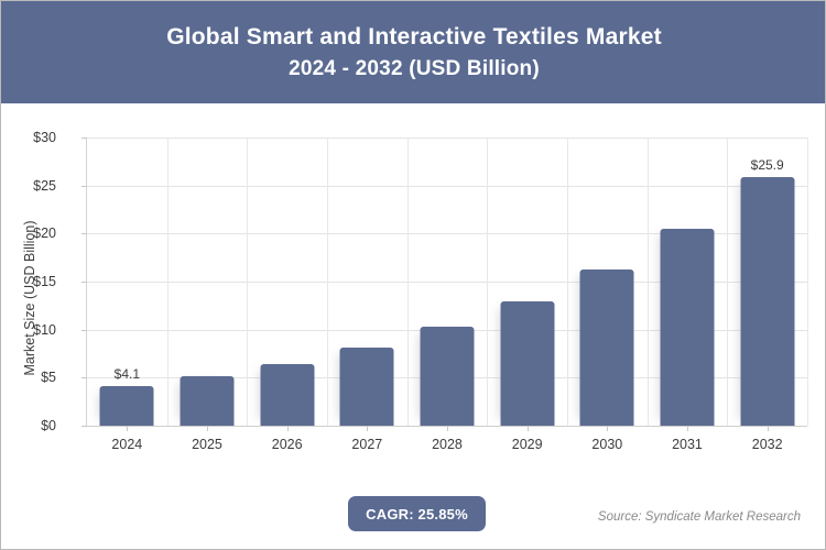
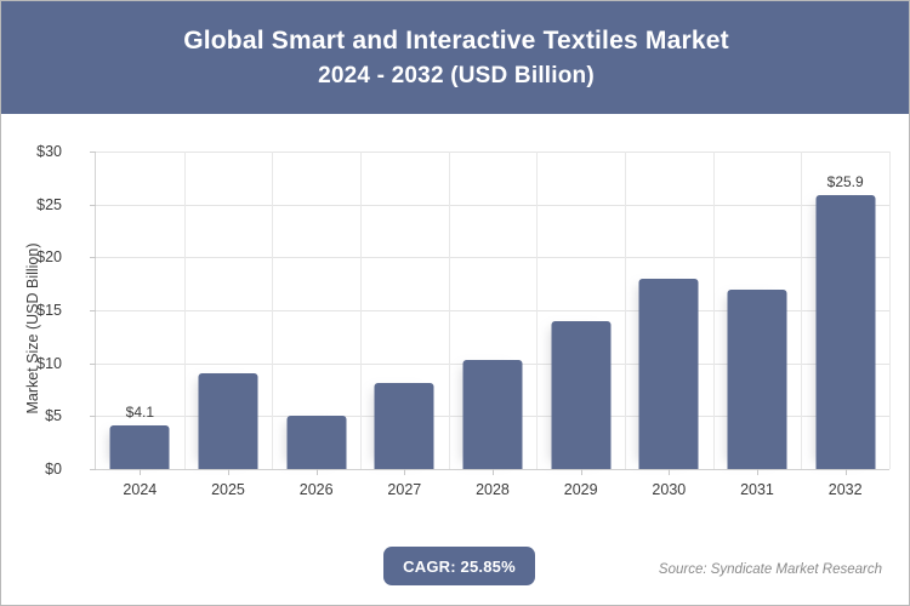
2025: $5 -> $9
2026: $6 -> $5
2029: $13 -> $14
2030: $16 -> $18
2031: $20 -> $17
